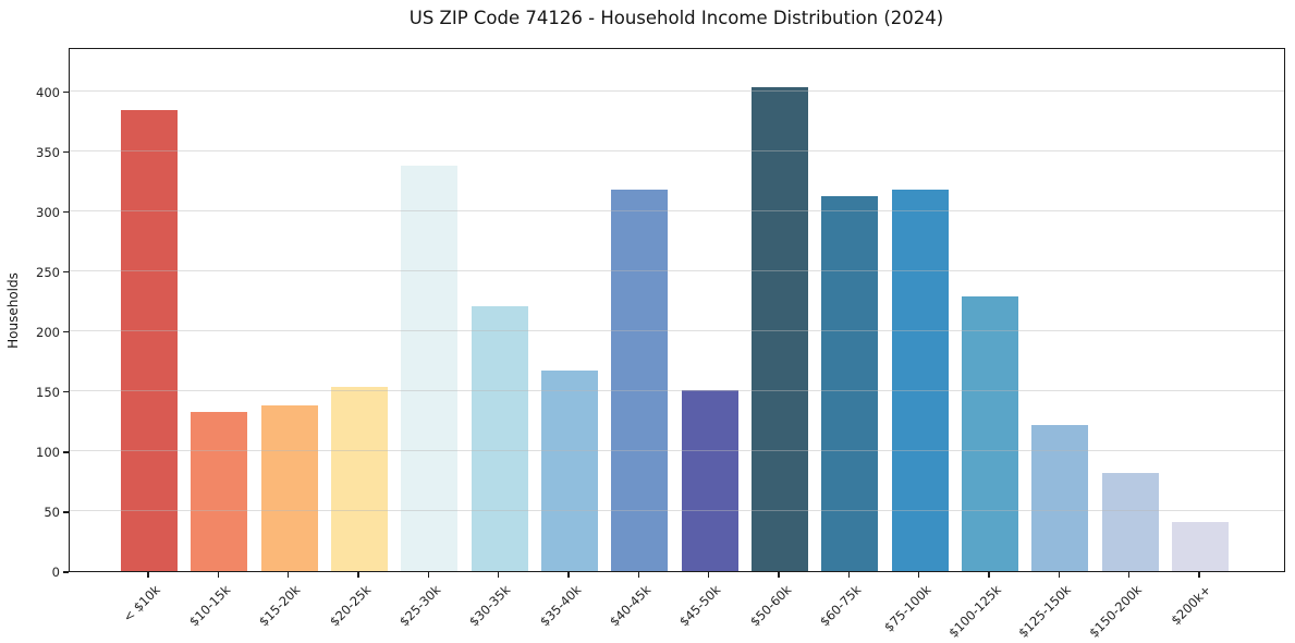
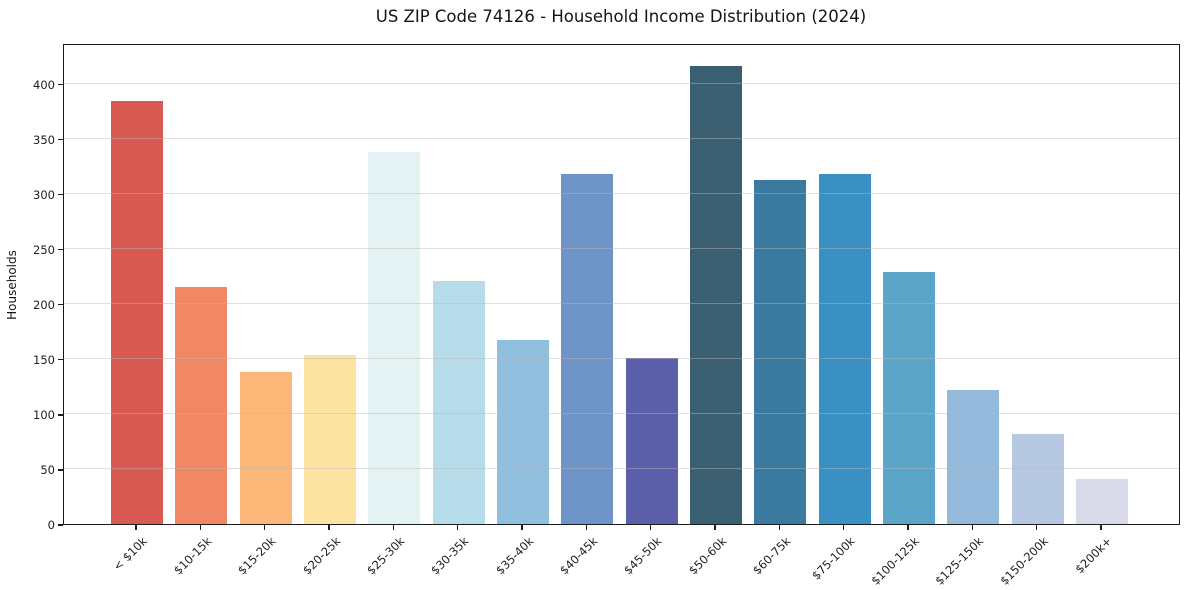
$10-15k: 133 -> 215
$50-60k: 403 -> 416
